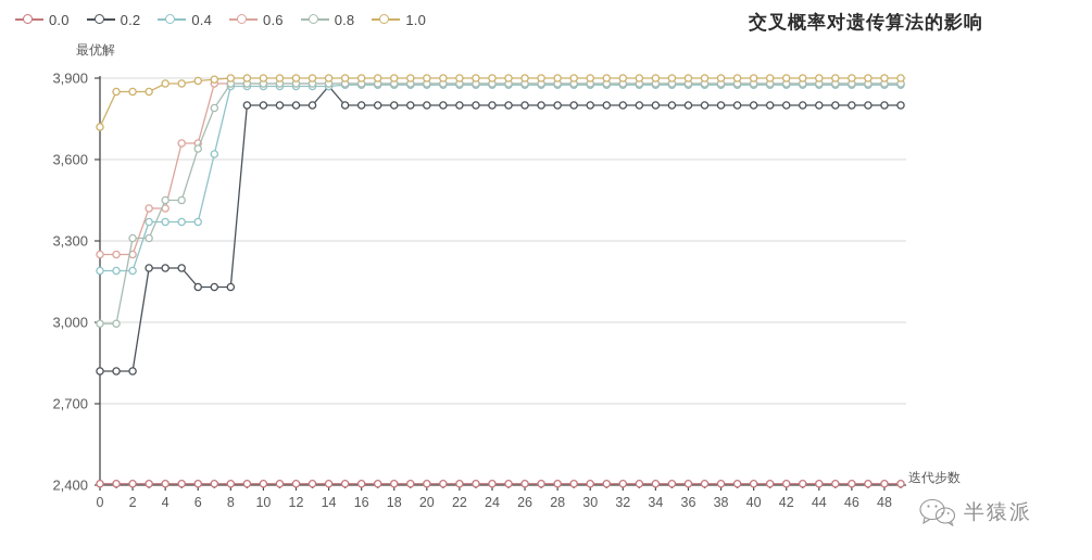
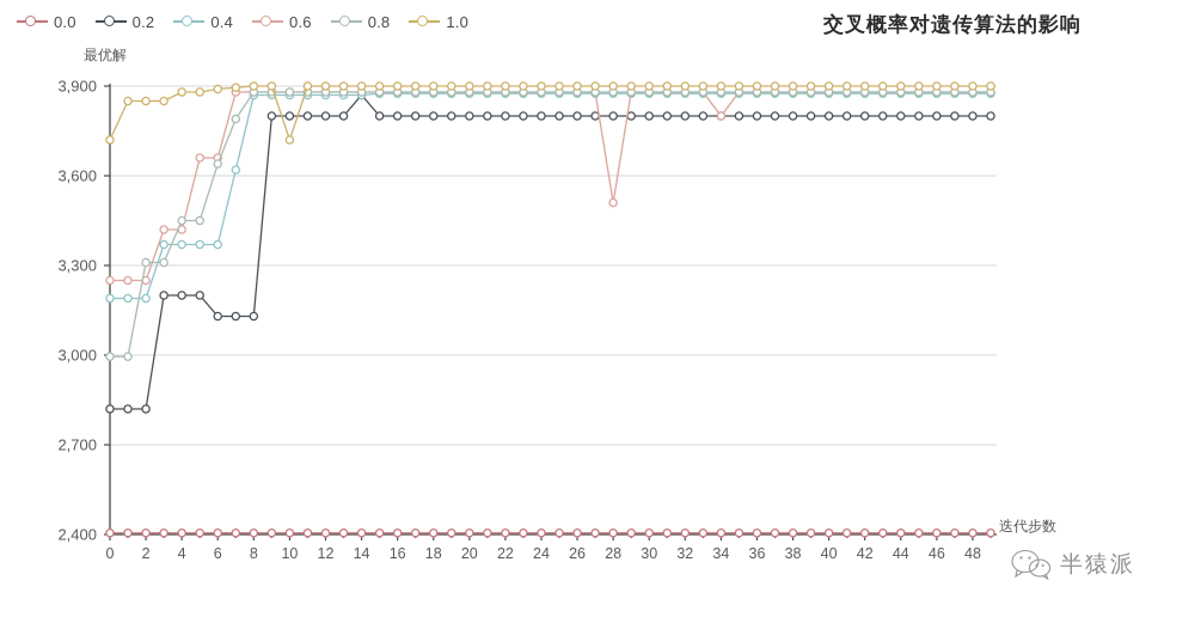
1.0/10: 3900 -> 3720
0.6/28: 3880 -> 3510
0.6/34: 3880 -> 3800
